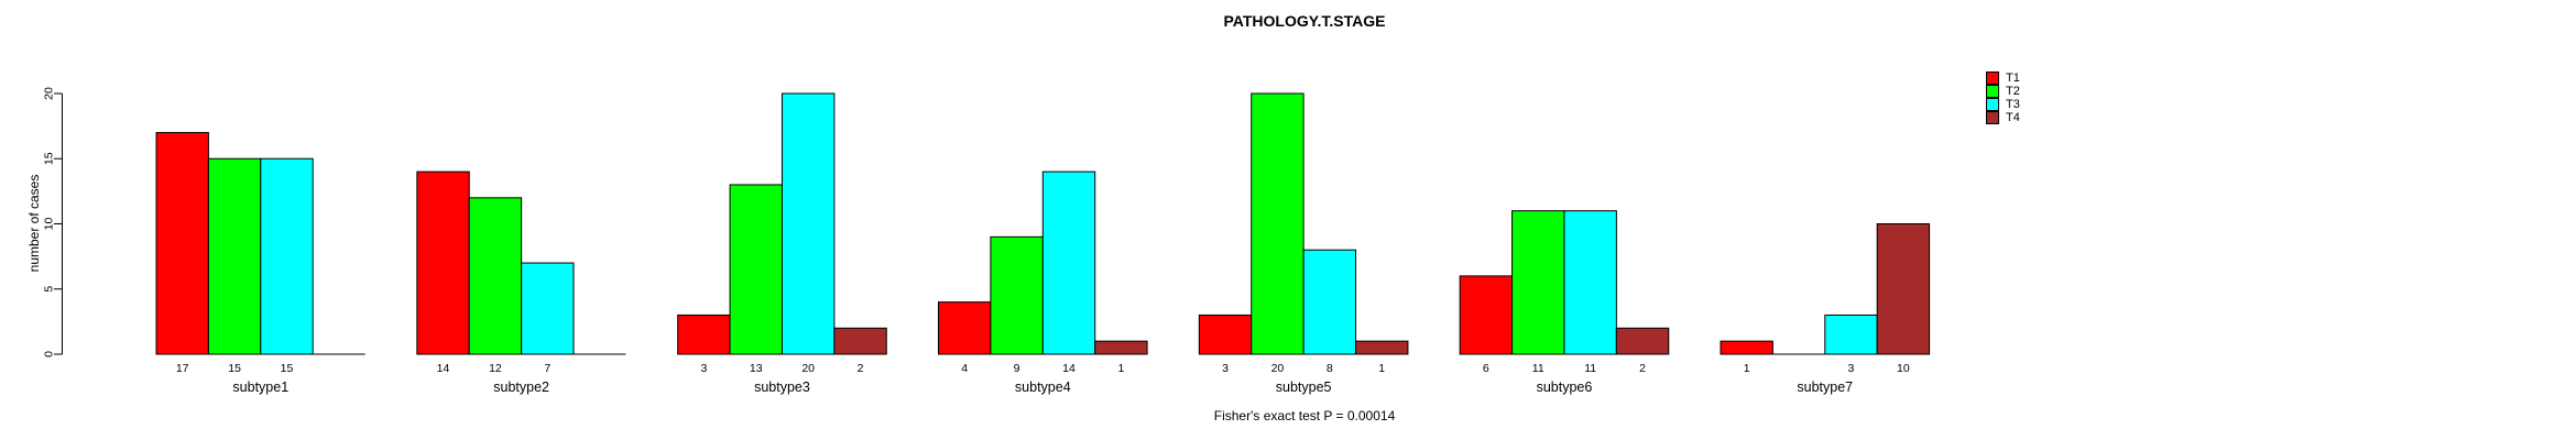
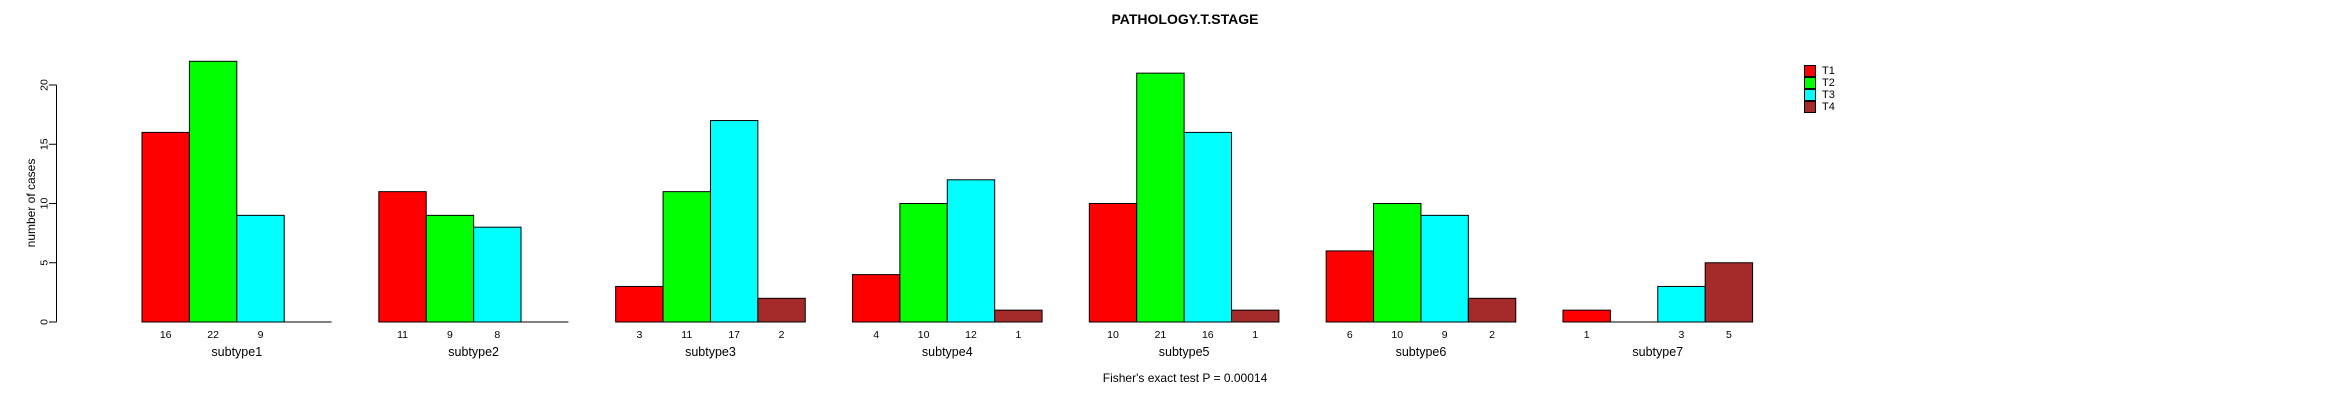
T1/subtype1: 17 -> 16
T2/subtype1: 15 -> 22
T3/subtype1: 15 -> 9
T1/subtype2: 14 -> 11
T2/subtype2: 12 -> 9
T3/subtype2: 7 -> 8
T2/subtype3: 13 -> 11
T3/subtype3: 20 -> 17
T2/subtype4: 9 -> 10
T3/subtype4: 14 -> 12
T1/subtype5: 3 -> 10
T2/subtype5: 20 -> 21
T3/subtype5: 8 -> 16
T2/subtype6: 11 -> 10
T3/subtype6: 11 -> 9
T4/subtype7: 10 -> 5
